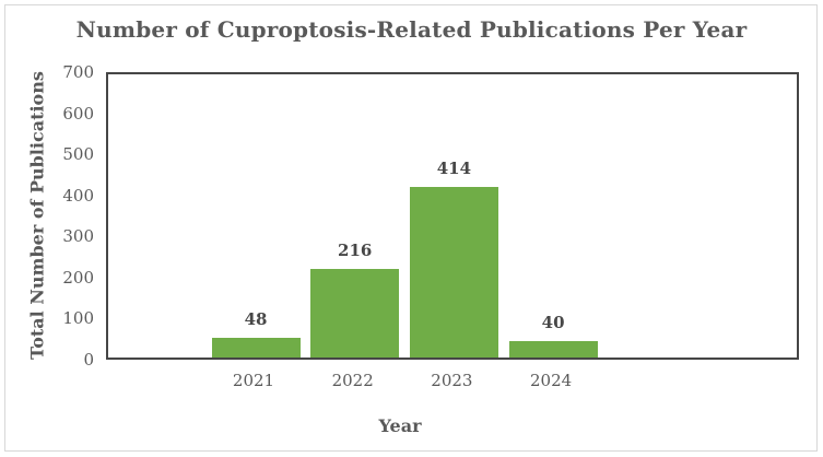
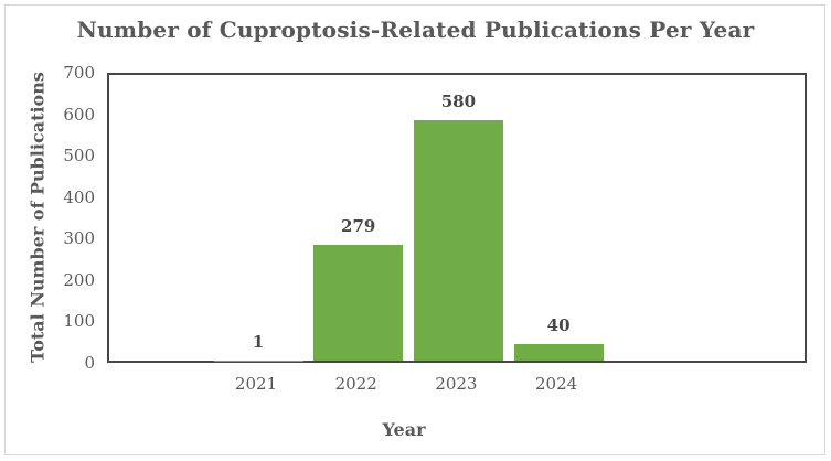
2021: 48 -> 1
2022: 216 -> 279
2023: 414 -> 580
